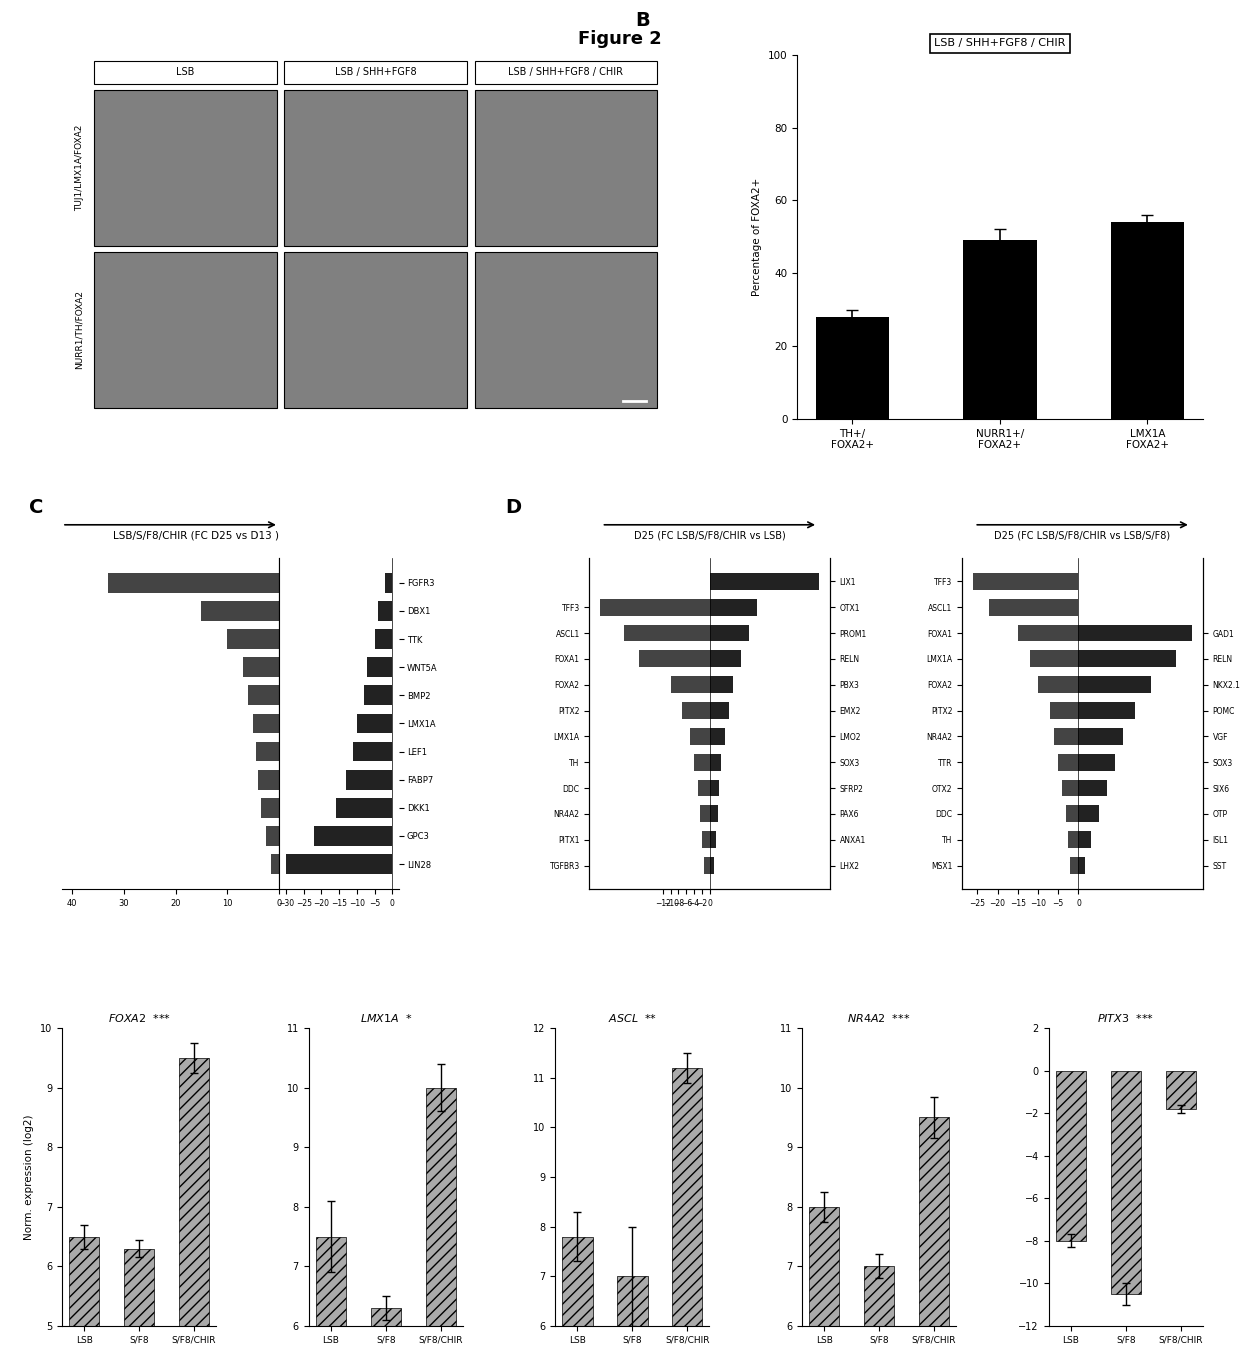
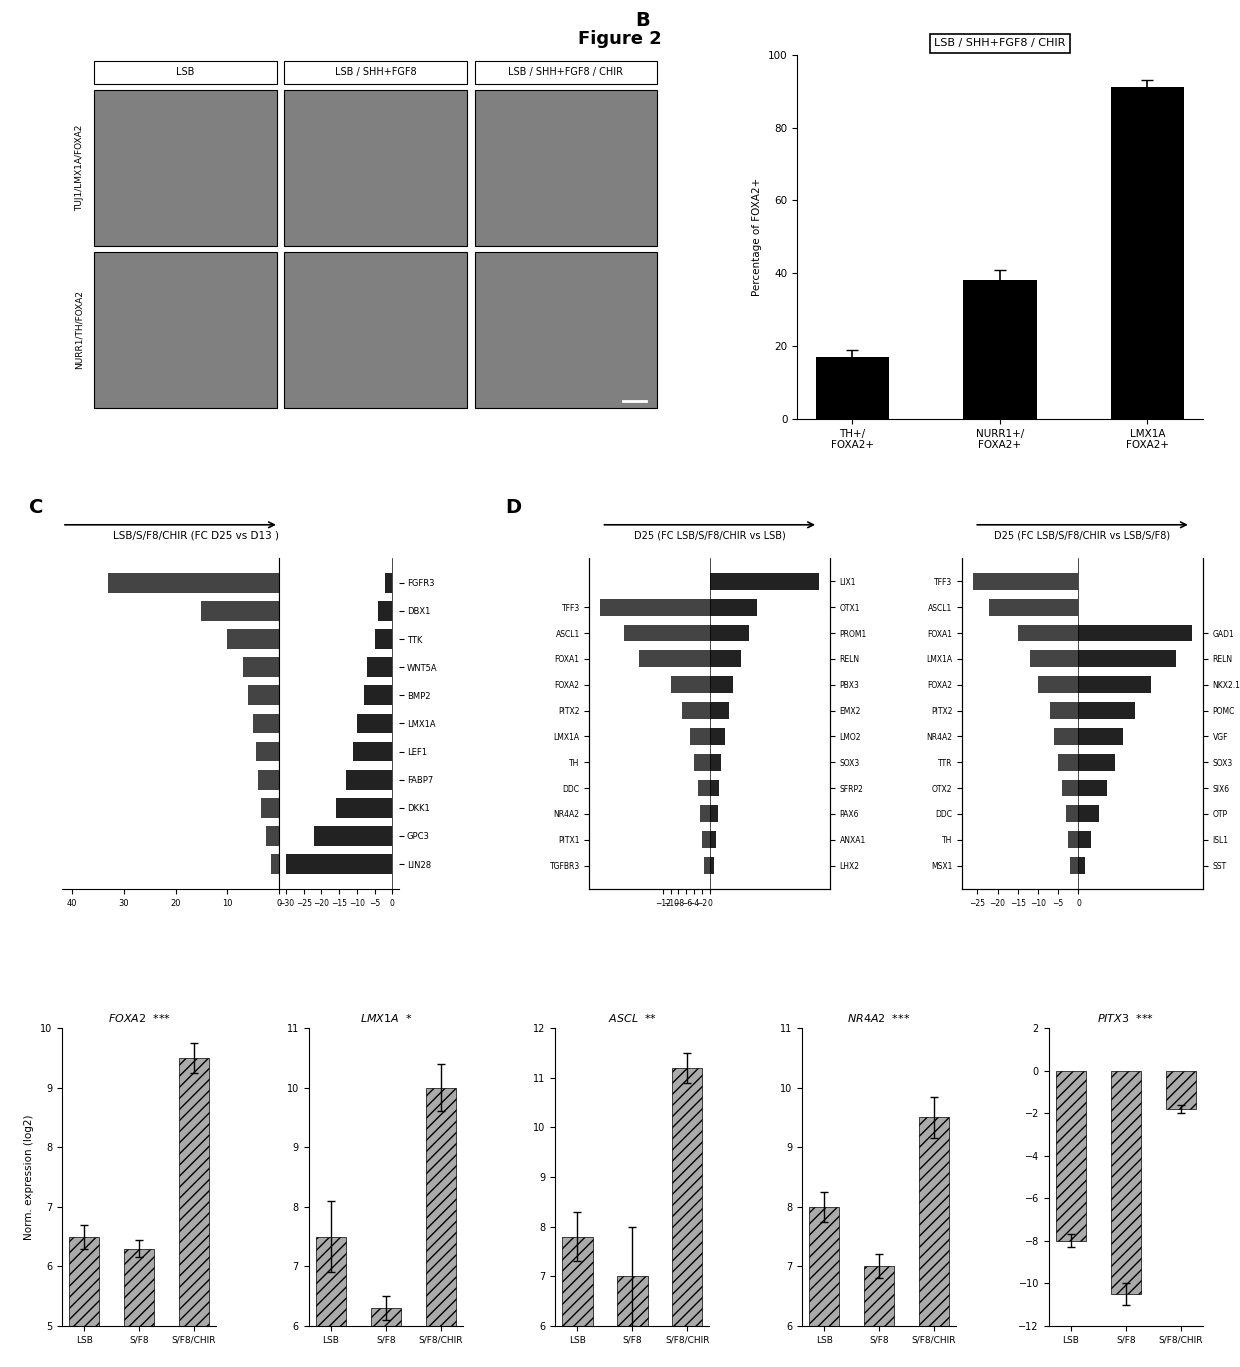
LSB / SHH+FGF8 / CHIR/TH+/ FOXA2+: 28 -> 17
LSB / SHH+FGF8 / CHIR/NURR1+/ FOXA2+: 49 -> 38
LSB / SHH+FGF8 / CHIR/LMX1A FOXA2+: 54 -> 91
